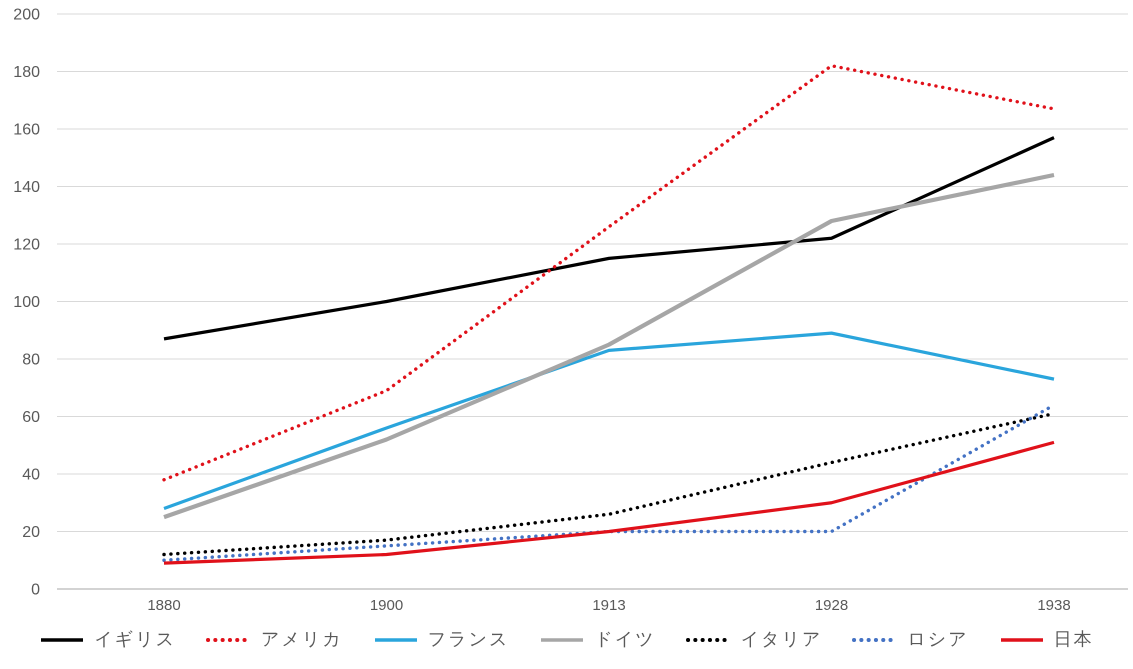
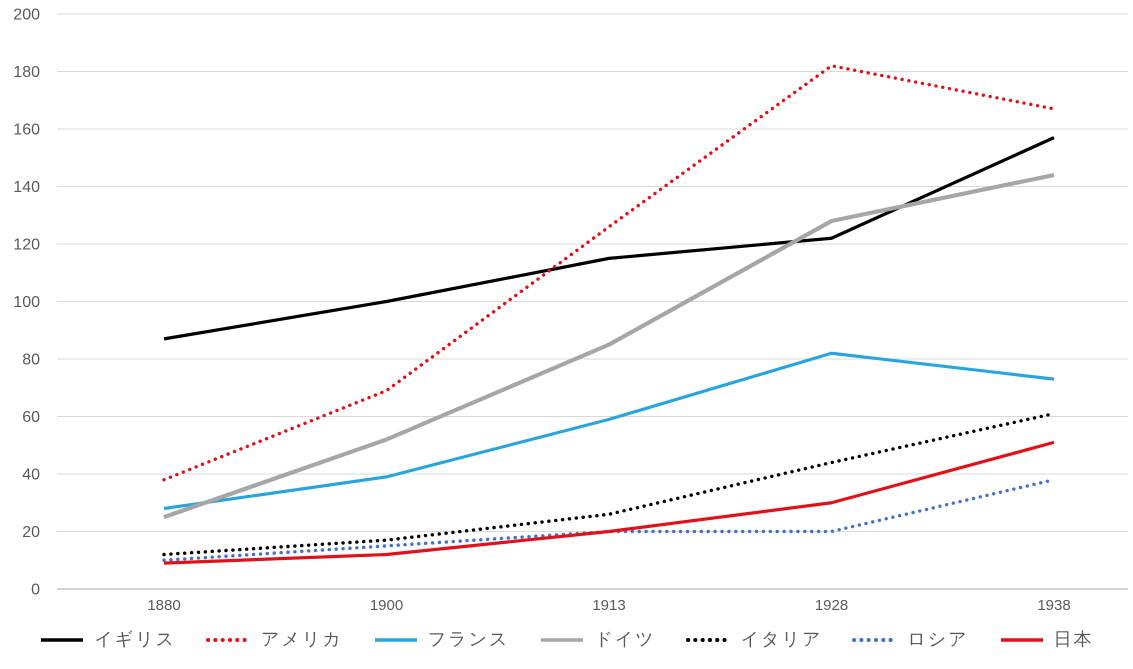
フランス/1900: 56 -> 39
フランス/1913: 83 -> 59
フランス/1928: 89 -> 82
ロシア/1938: 64 -> 38
